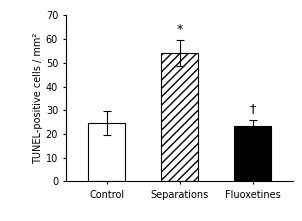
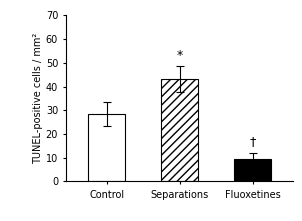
Control: 24.5 -> 28.5
Separations: 54.0 -> 43.0
Fluoxetines: 23.5 -> 9.5
